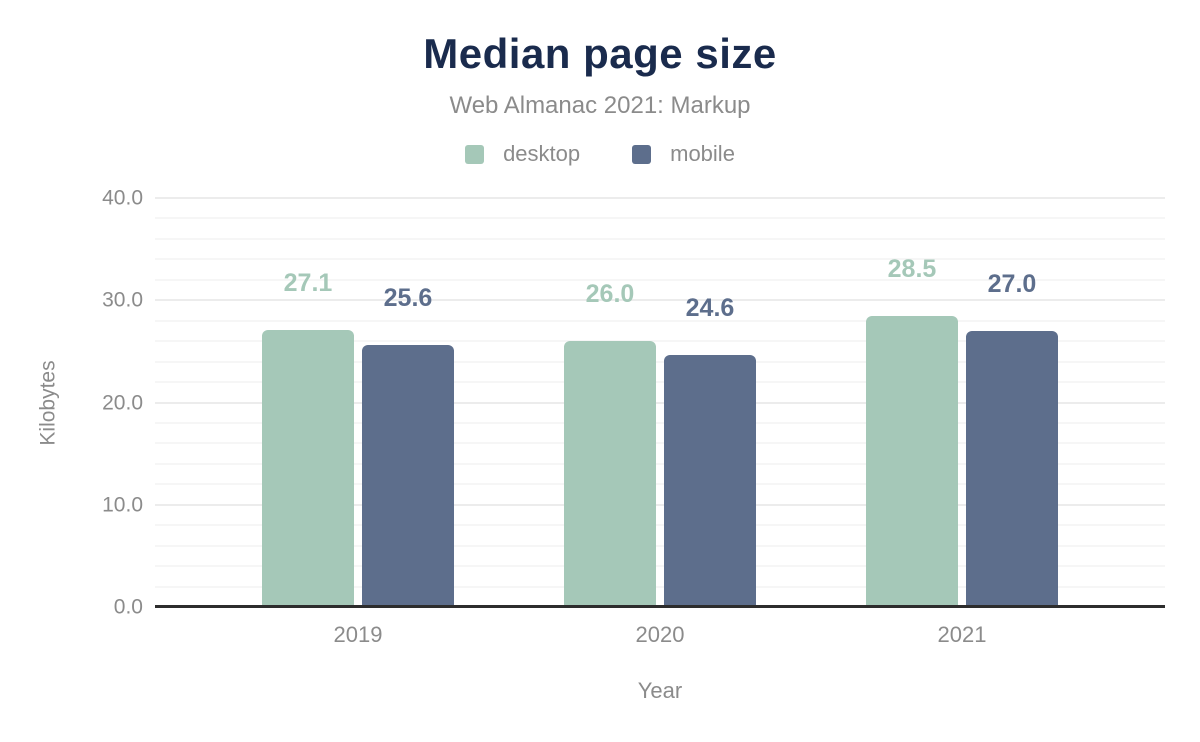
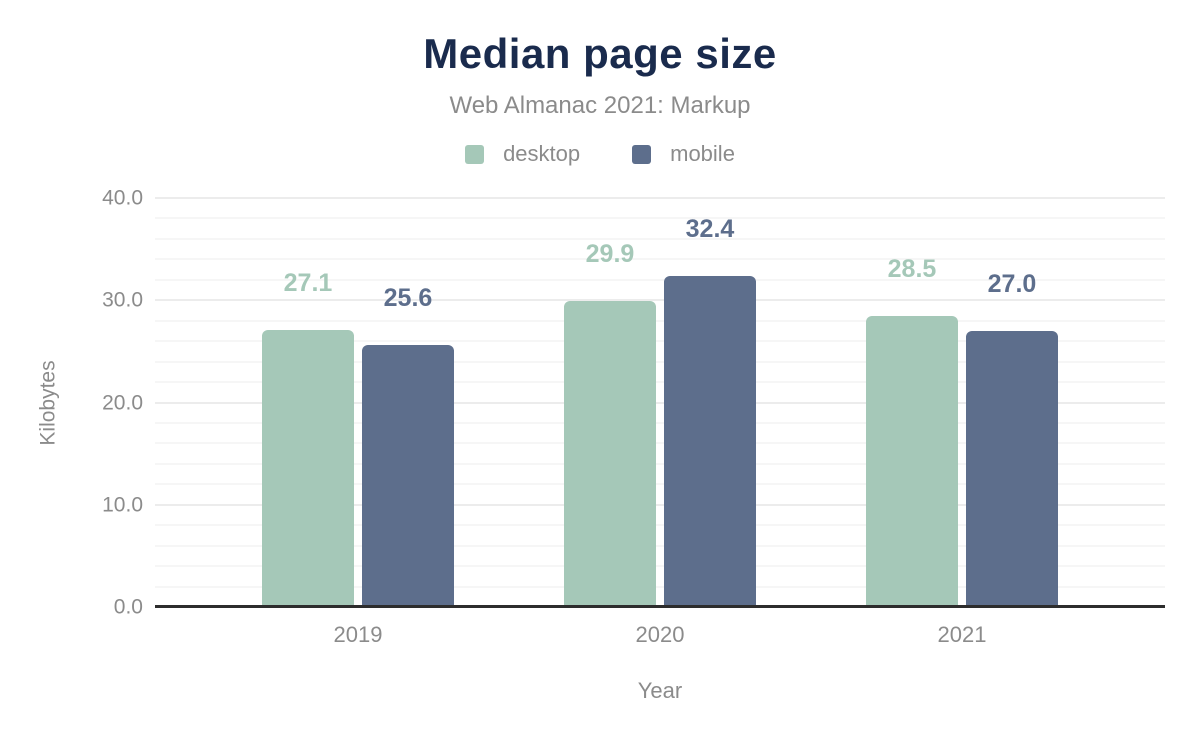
desktop/2020: 26.0 -> 29.9
mobile/2020: 24.6 -> 32.4
